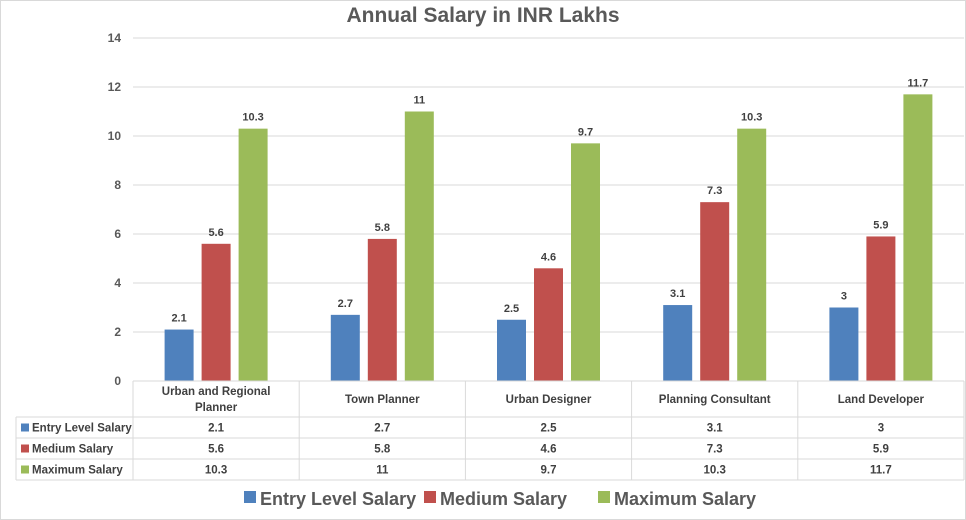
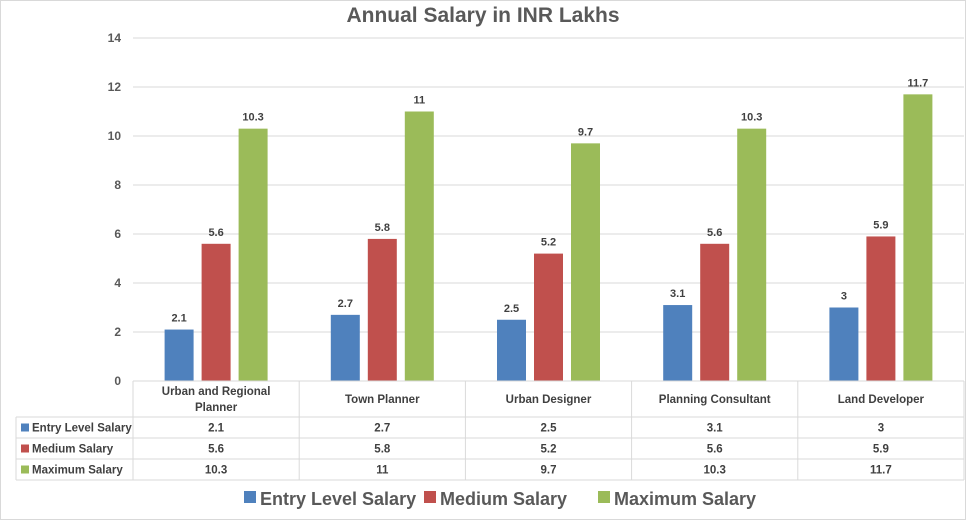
Medium Salary/Urban Designer: 4.6 -> 5.2
Medium Salary/Planning Consultant: 7.3 -> 5.6
